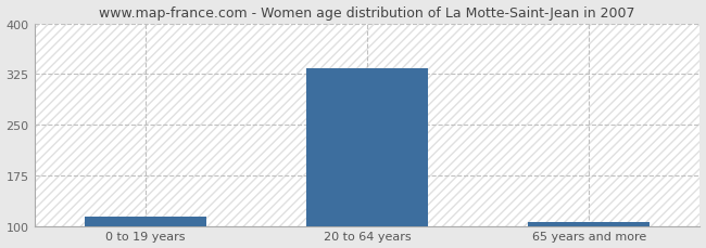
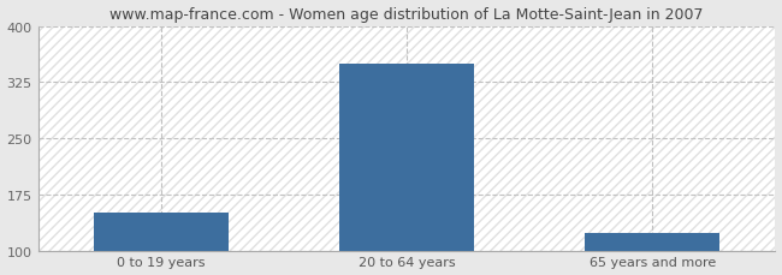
0 to 19 years: 113 -> 150
20 to 64 years: 333 -> 350
65 years and more: 105 -> 124
